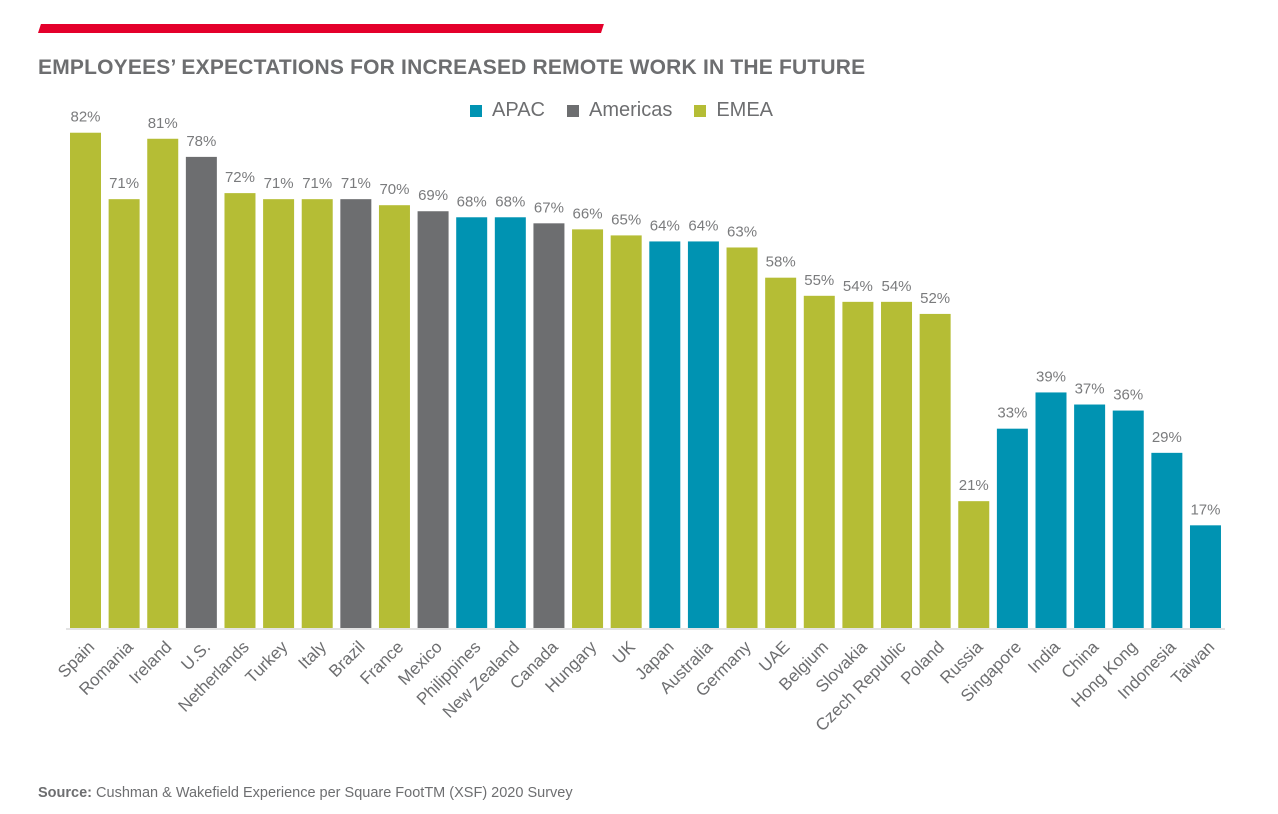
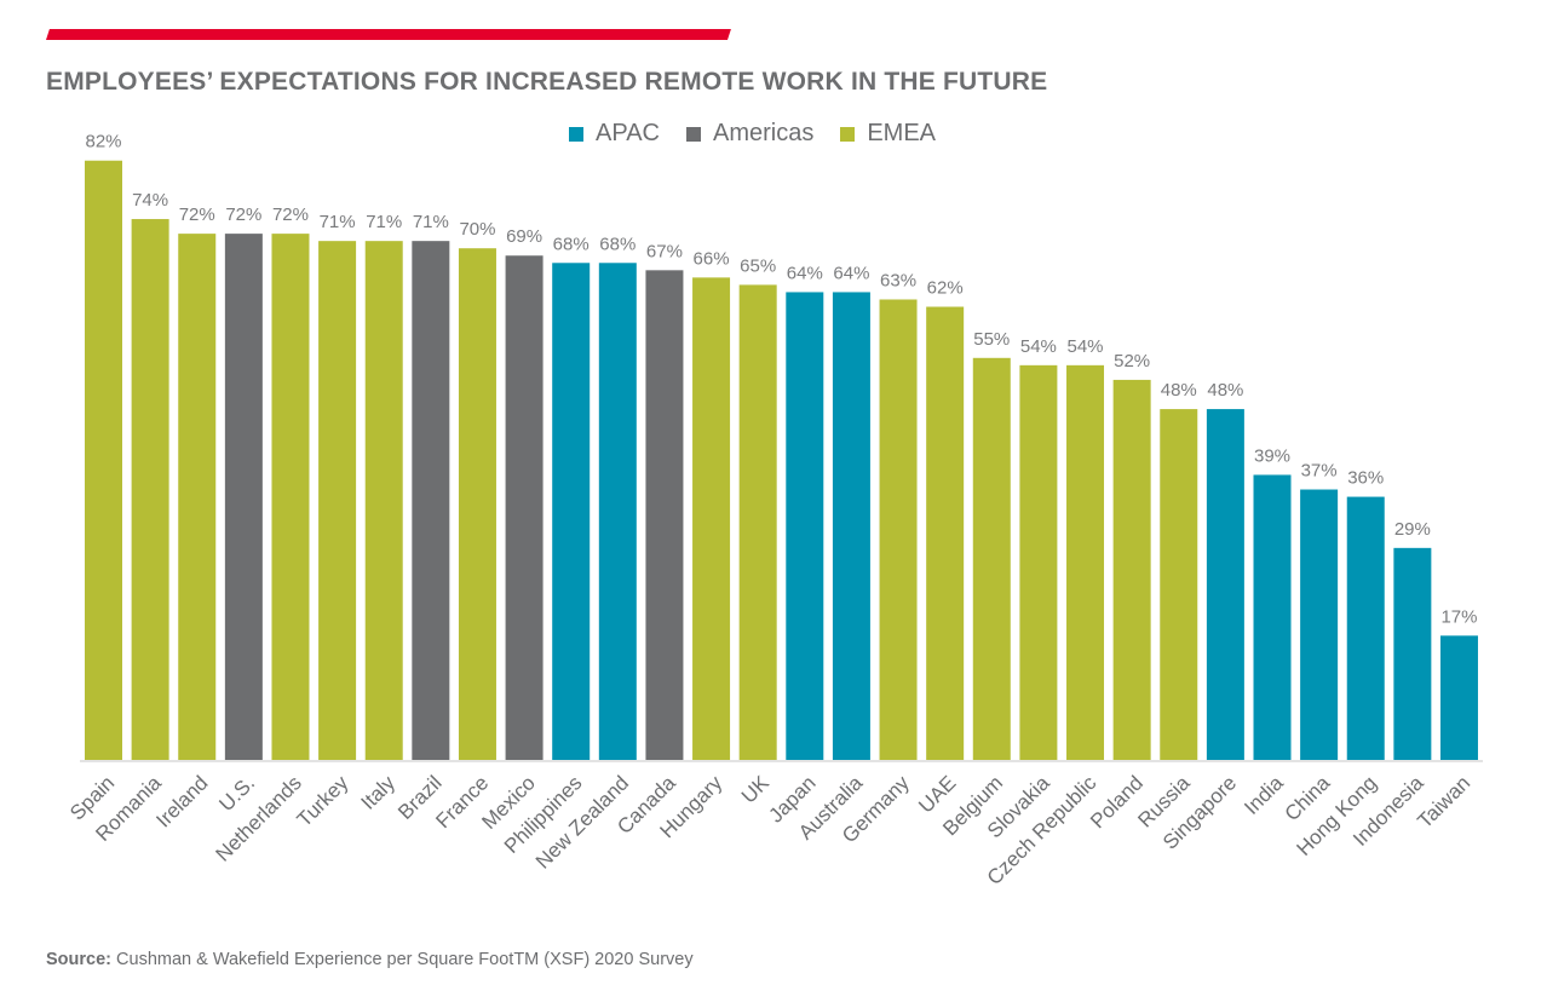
Romania: 71% -> 74%
Ireland: 81% -> 72%
U.S.: 78% -> 72%
UAE: 58% -> 62%
Russia: 21% -> 48%
Singapore: 33% -> 48%
